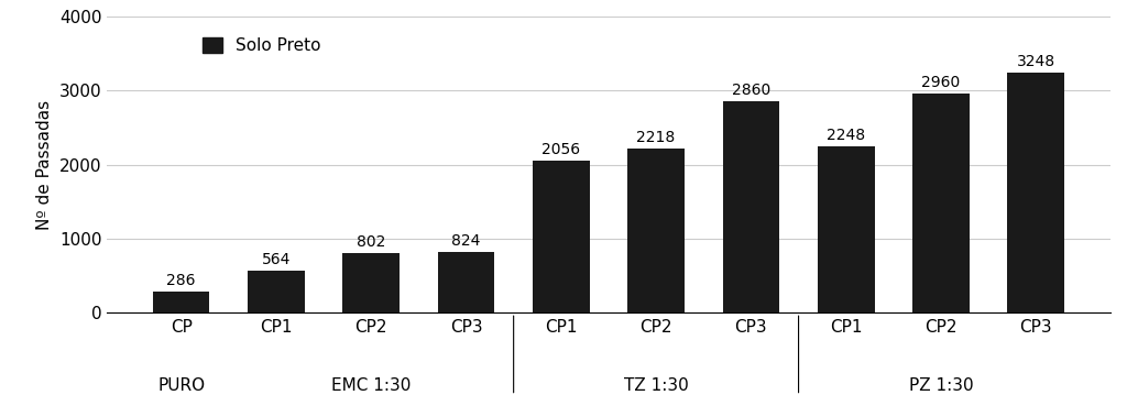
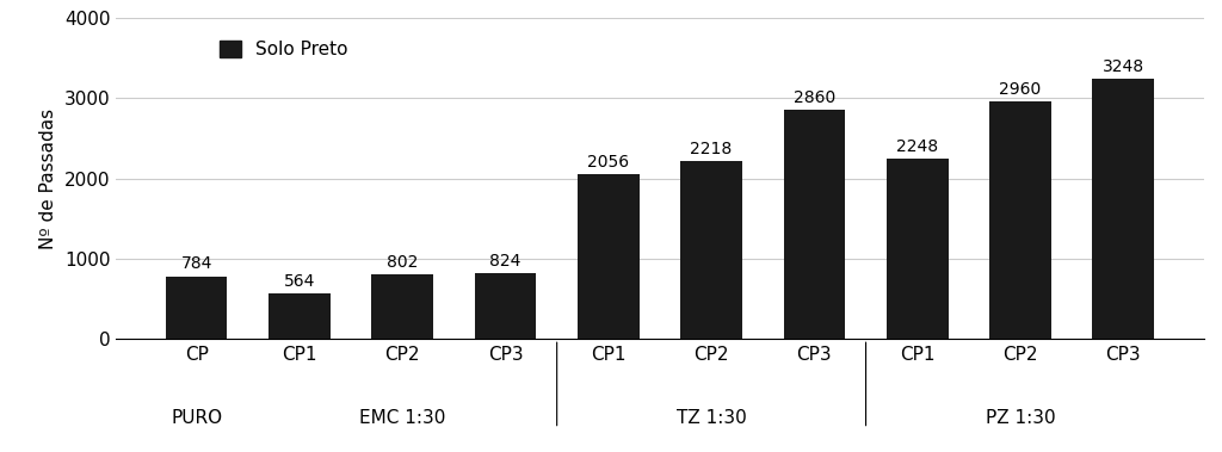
CP: 286 -> 784
